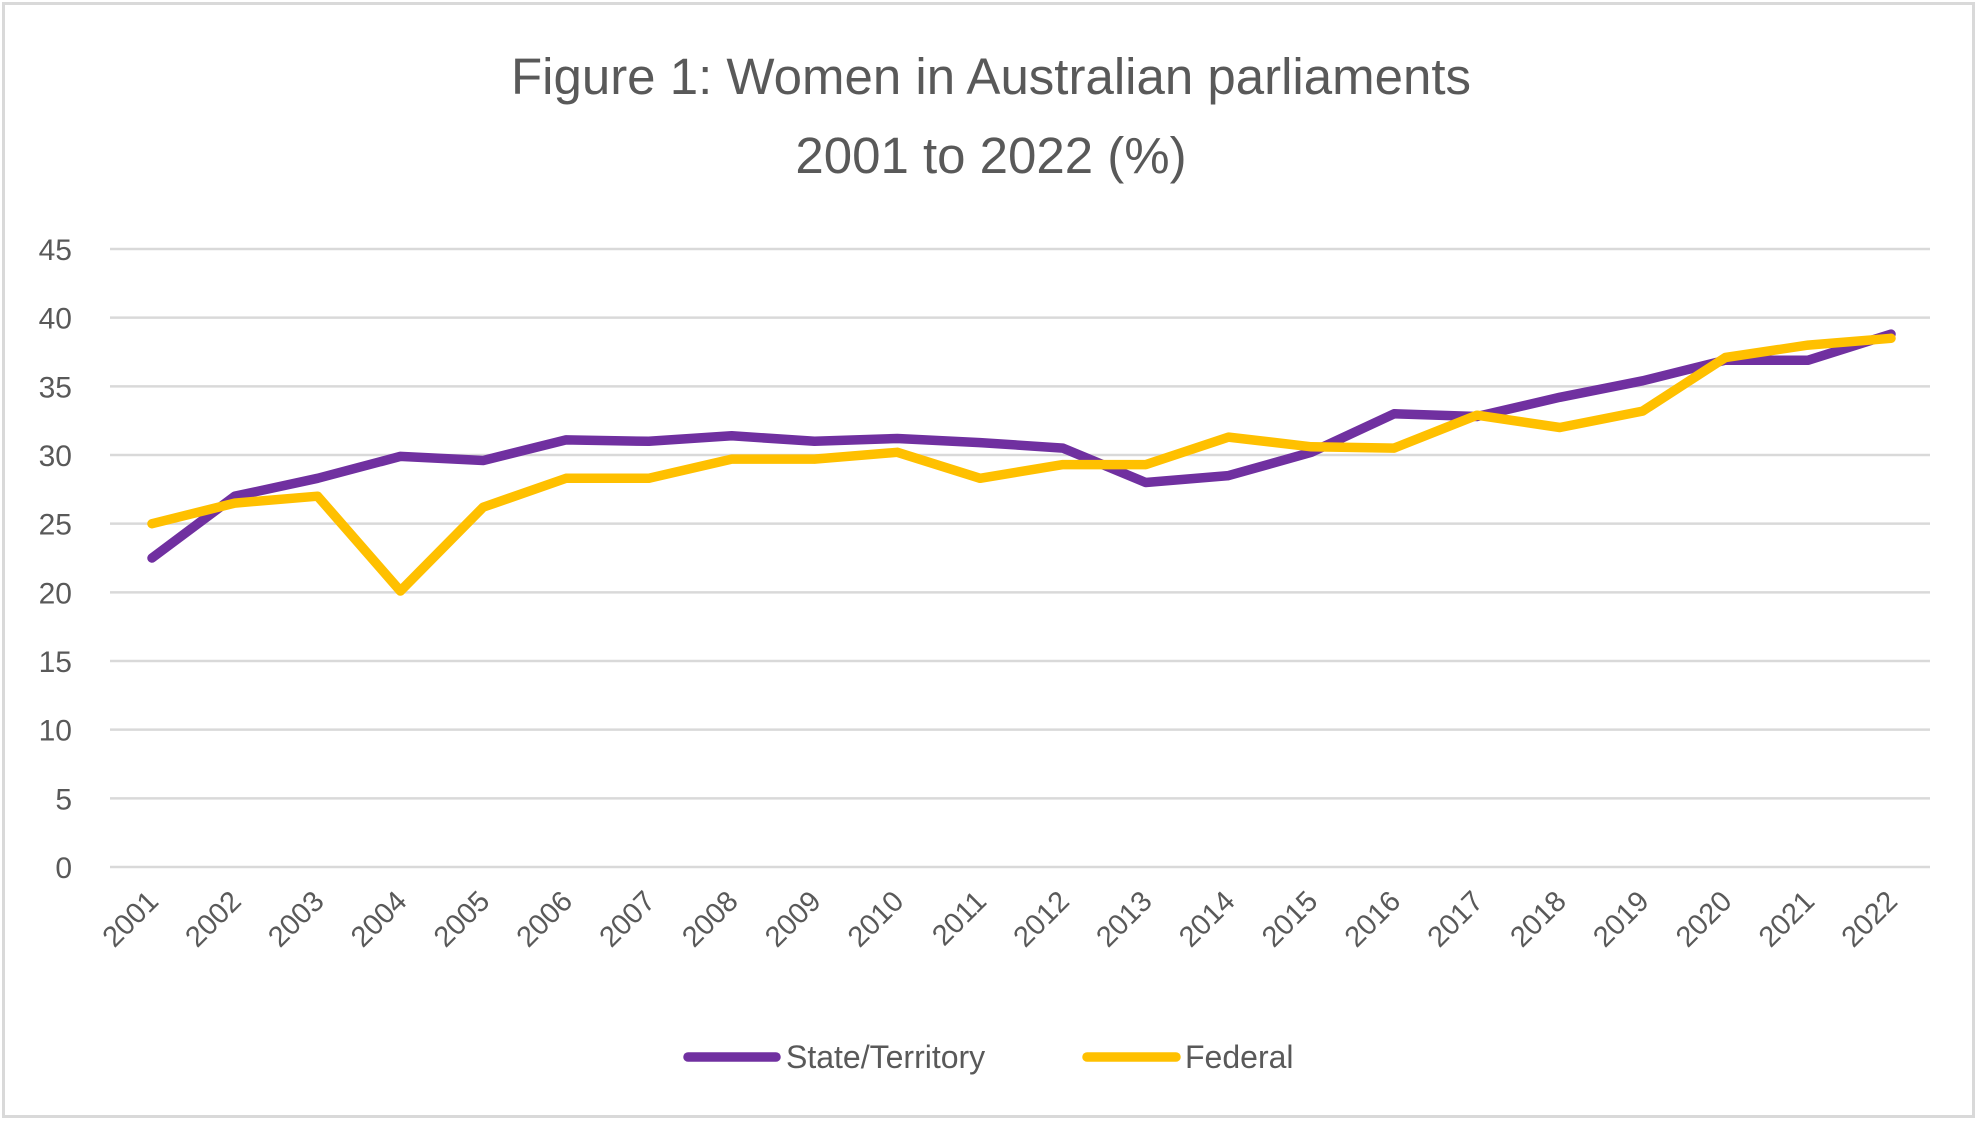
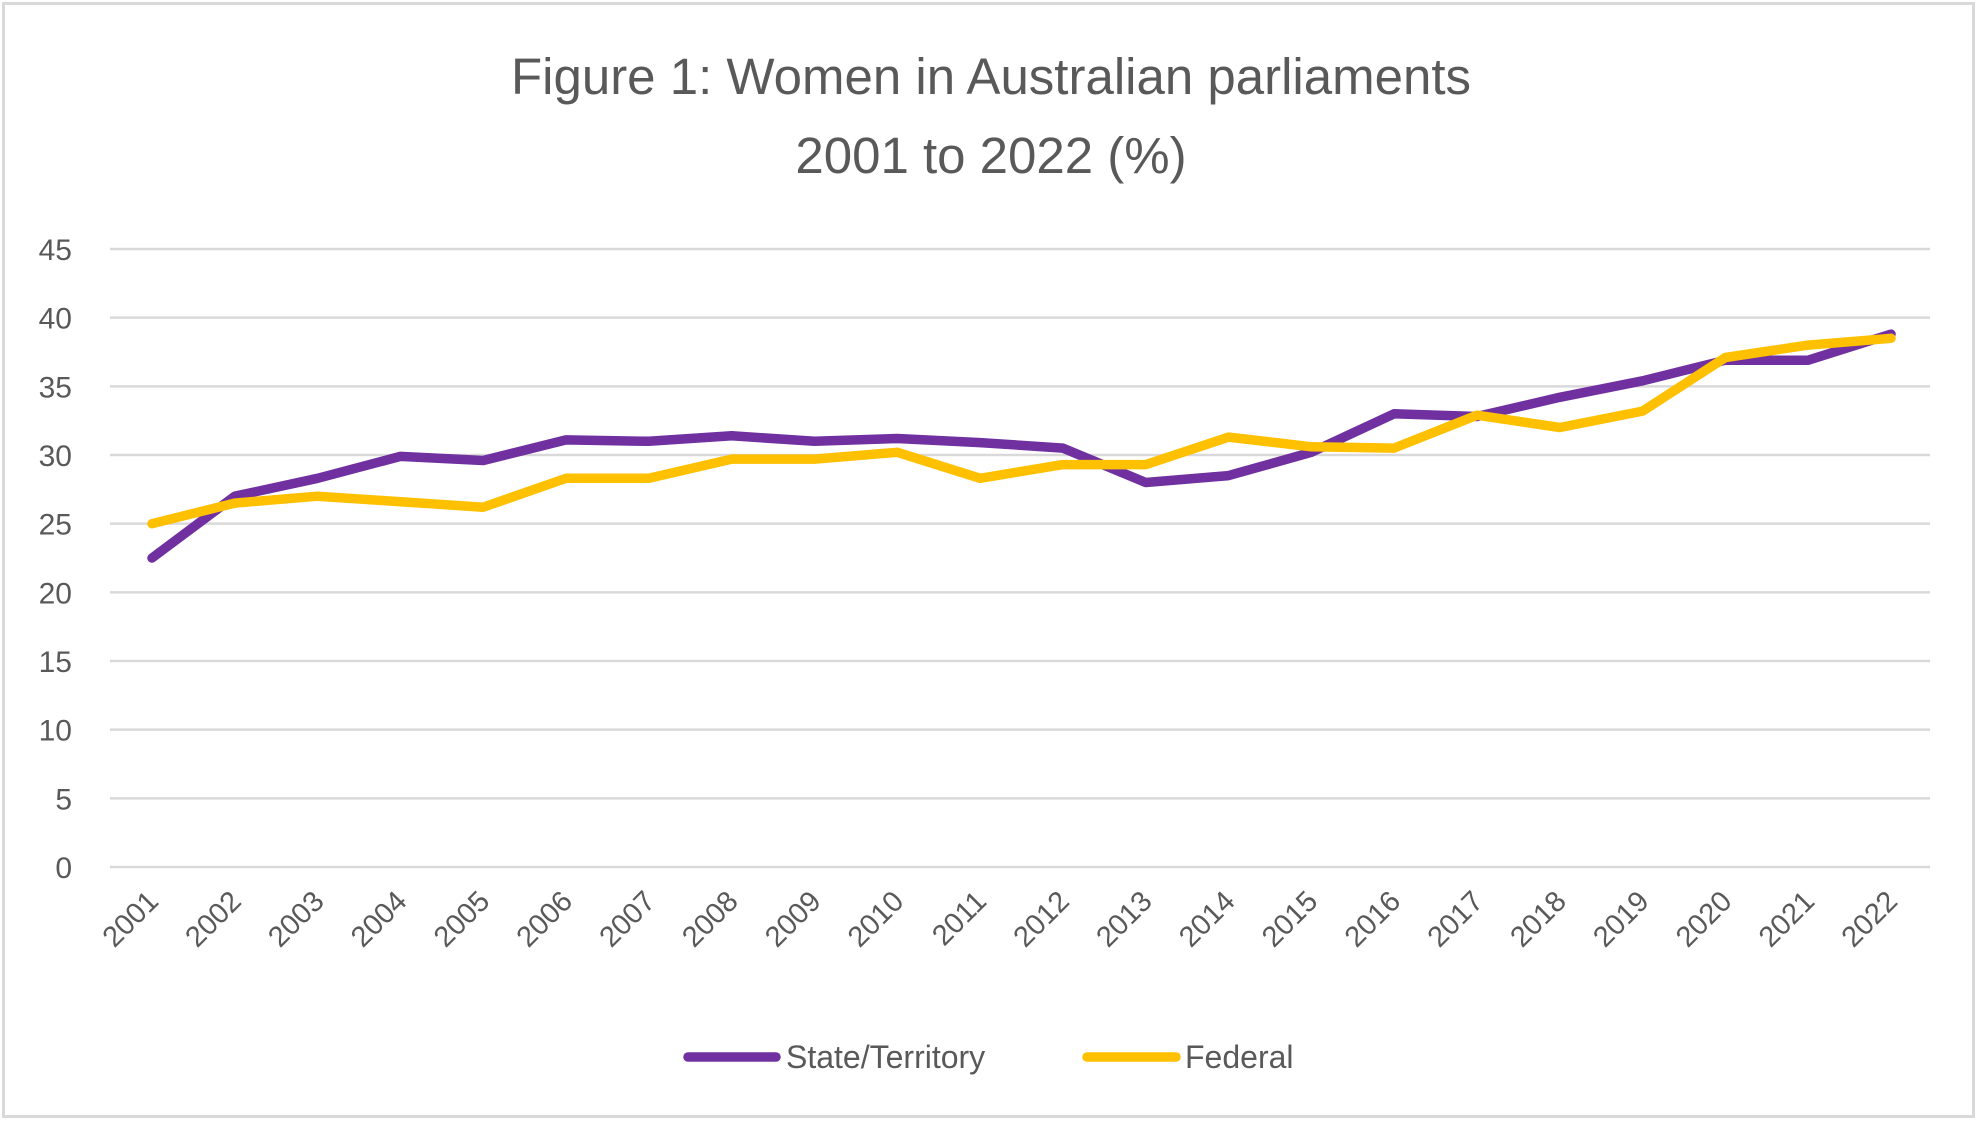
Federal/2004: 20.1 -> 26.6
